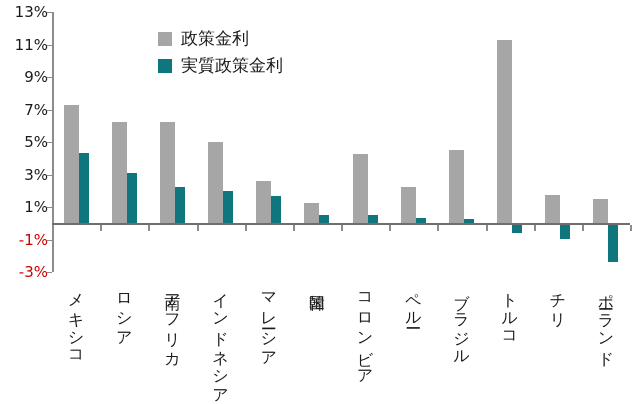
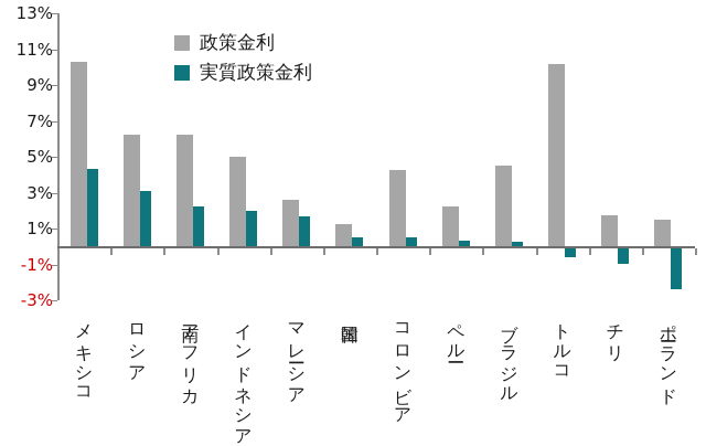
政策金利/メキシコ: 7.2% -> 10.3%
政策金利/トルコ: 11.2% -> 10.2%
